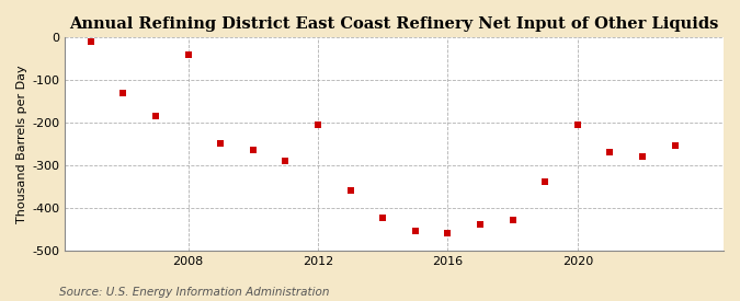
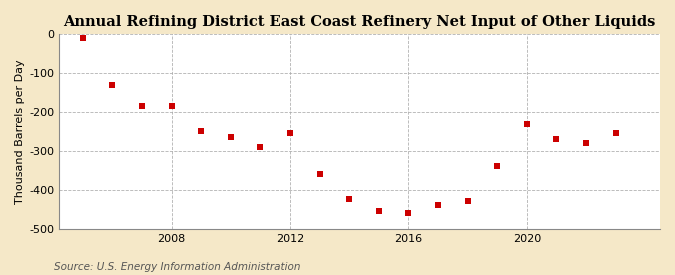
2008: -40 -> -185
2012: -205 -> -255
2020: -205 -> -230
